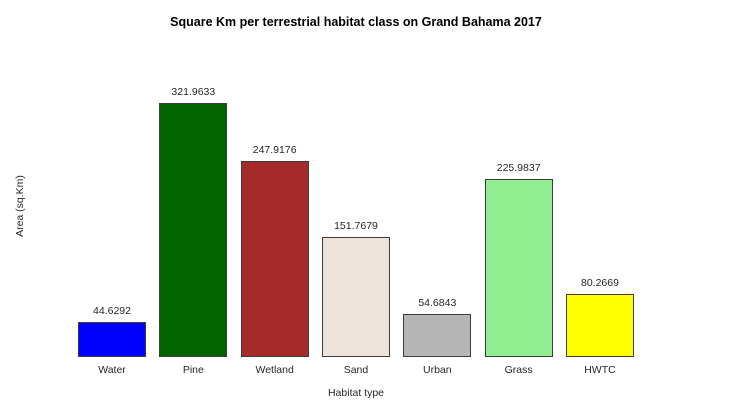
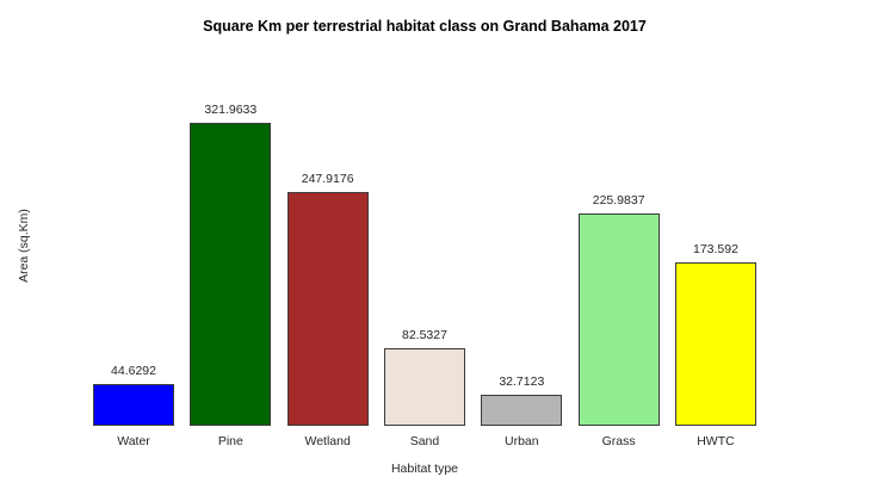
Sand: 151.7679 -> 82.5327
Urban: 54.6843 -> 32.7123
HWTC: 80.2669 -> 173.592
